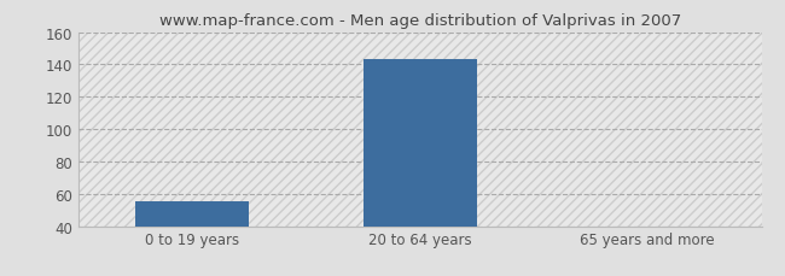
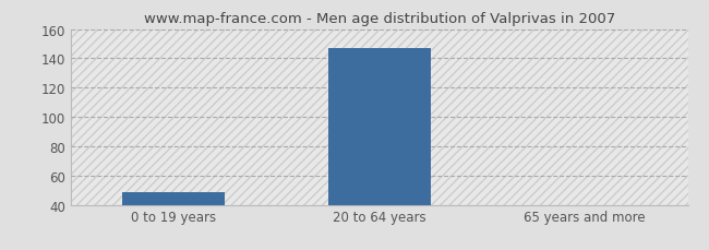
0 to 19 years: 55 -> 49
20 to 64 years: 143 -> 147
